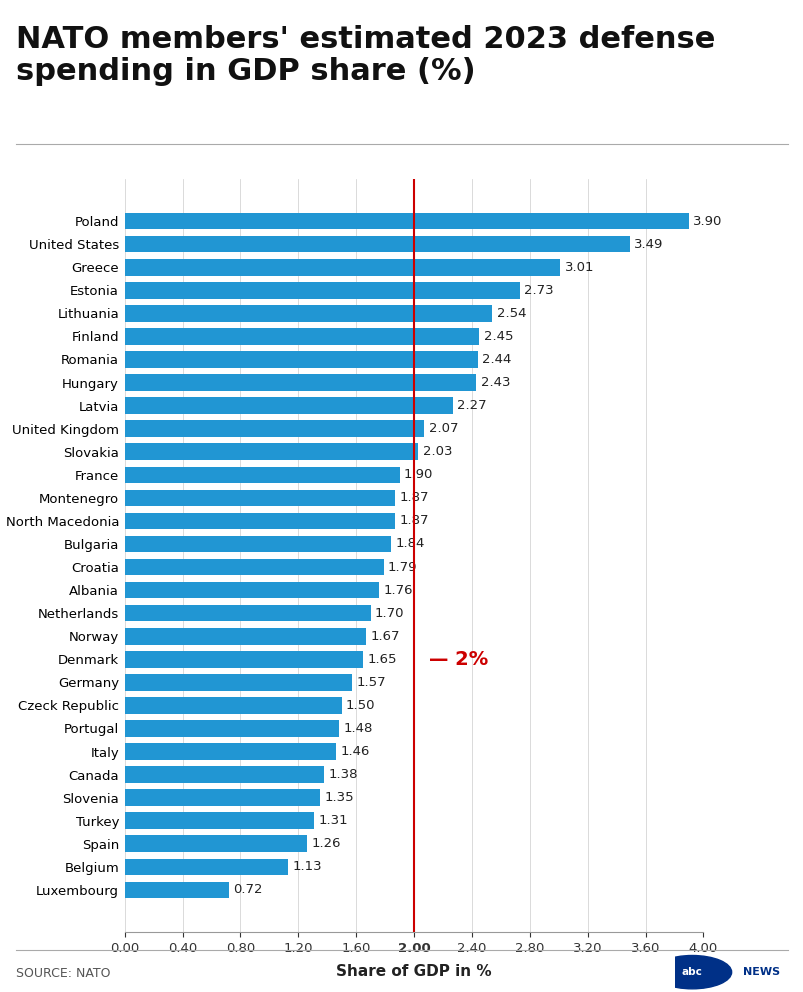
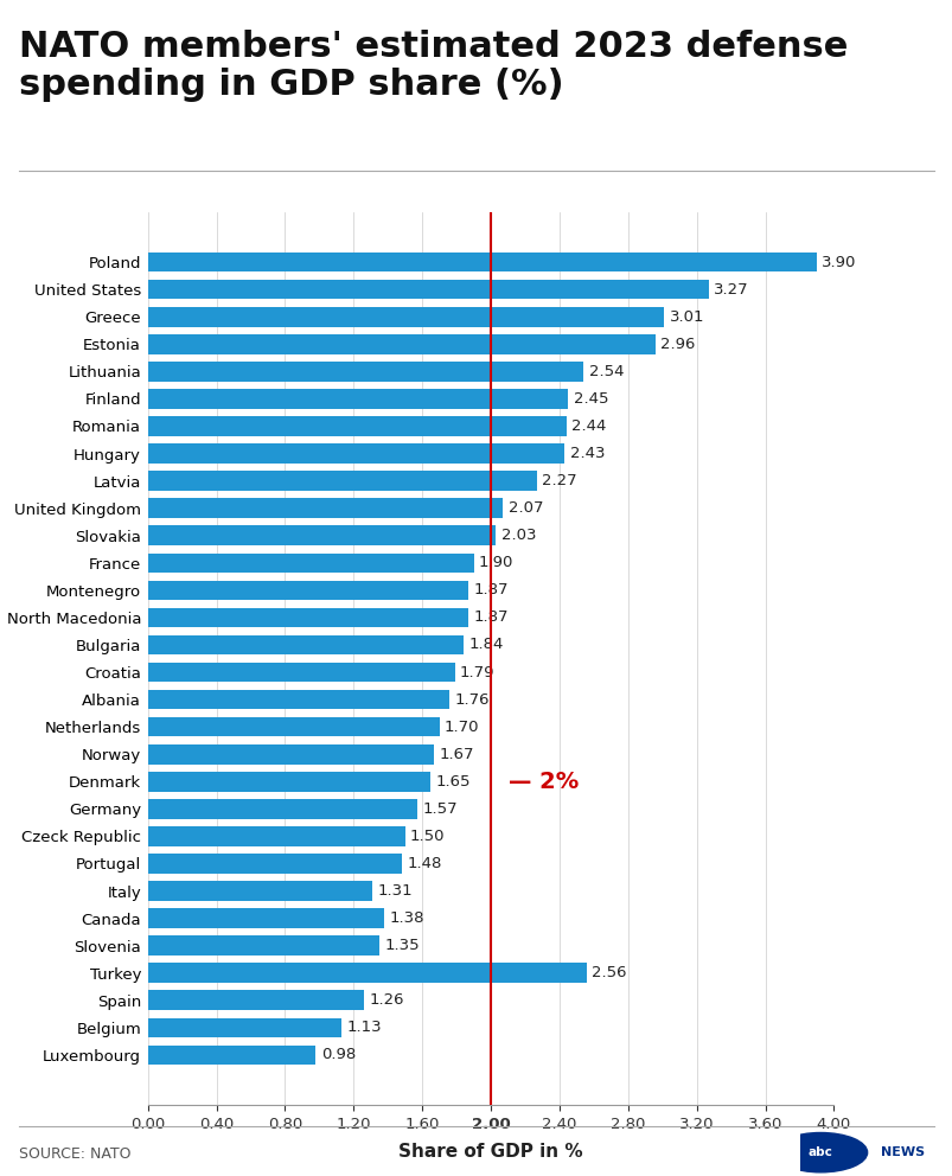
United States: 3.49 -> 3.27
Estonia: 2.73 -> 2.96
Italy: 1.46 -> 1.31
Turkey: 1.31 -> 2.56
Luxembourg: 0.72 -> 0.98
